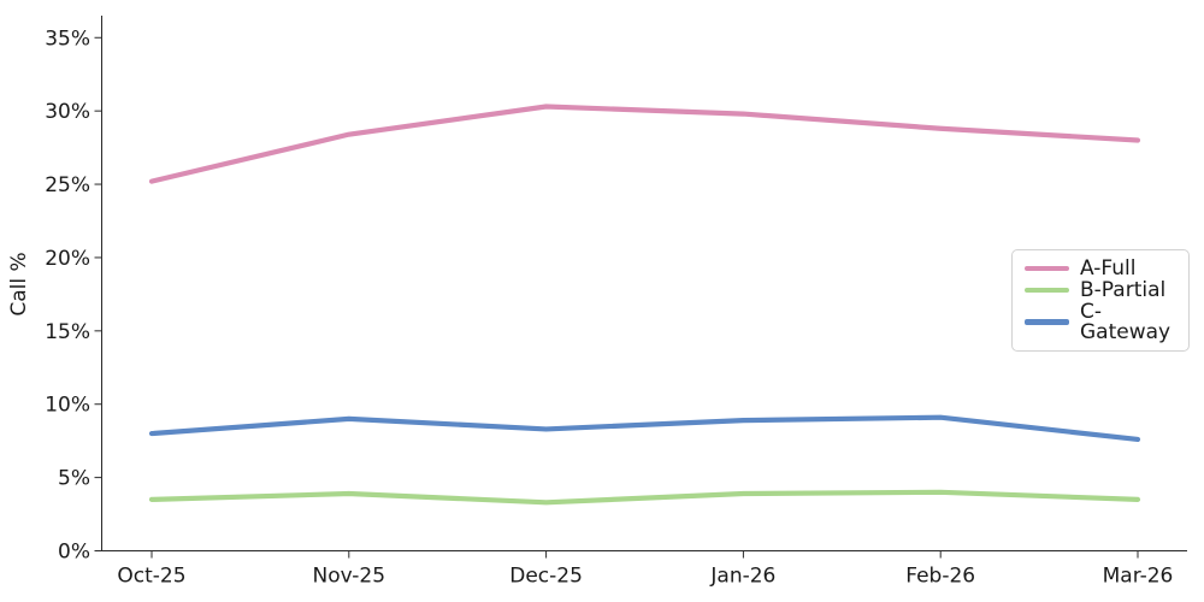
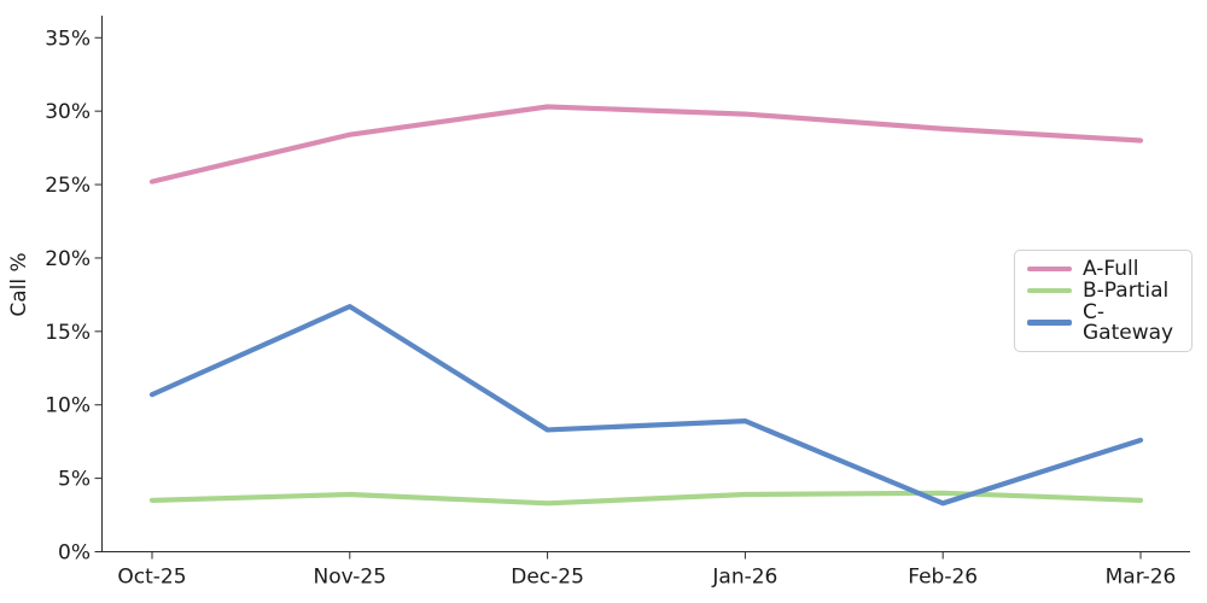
C-Gateway/Oct-25: 8.0% -> 10.7%
C-Gateway/Nov-25: 9.0% -> 16.7%
C-Gateway/Feb-26: 9.1% -> 3.3%
